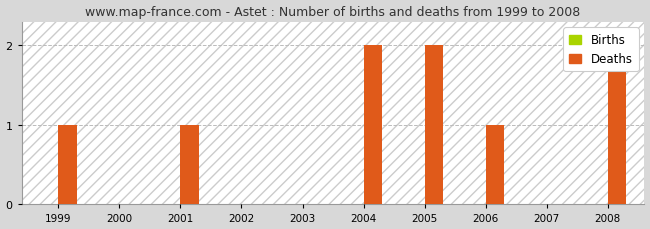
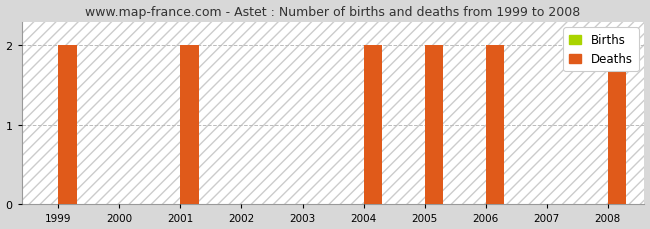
Deaths/1999: 1 -> 2
Deaths/2001: 1 -> 2
Deaths/2006: 1 -> 2
